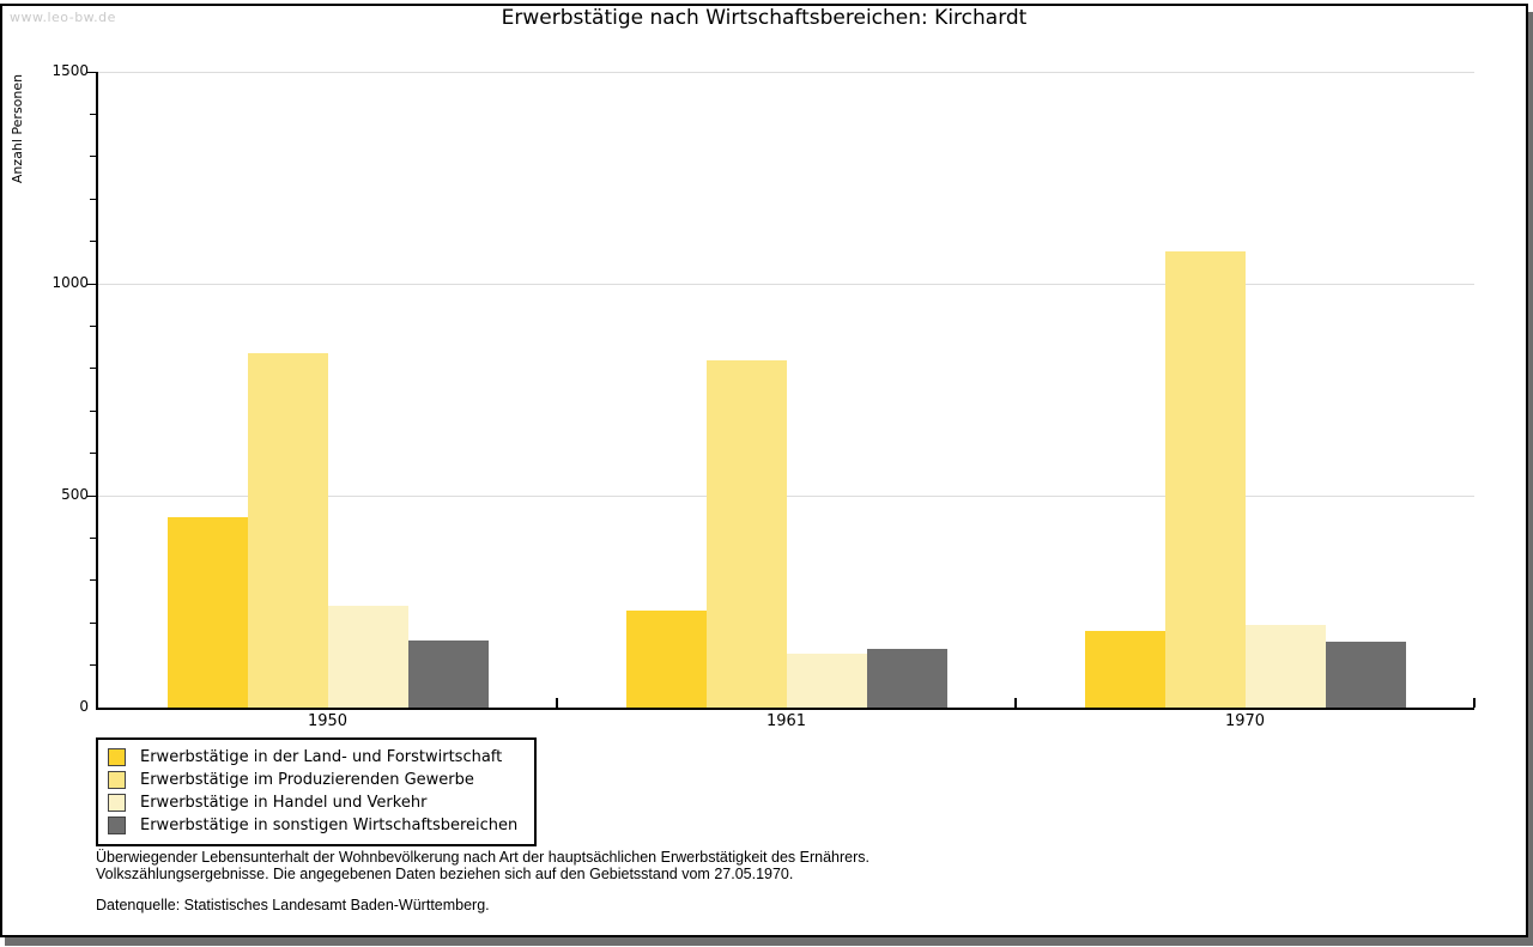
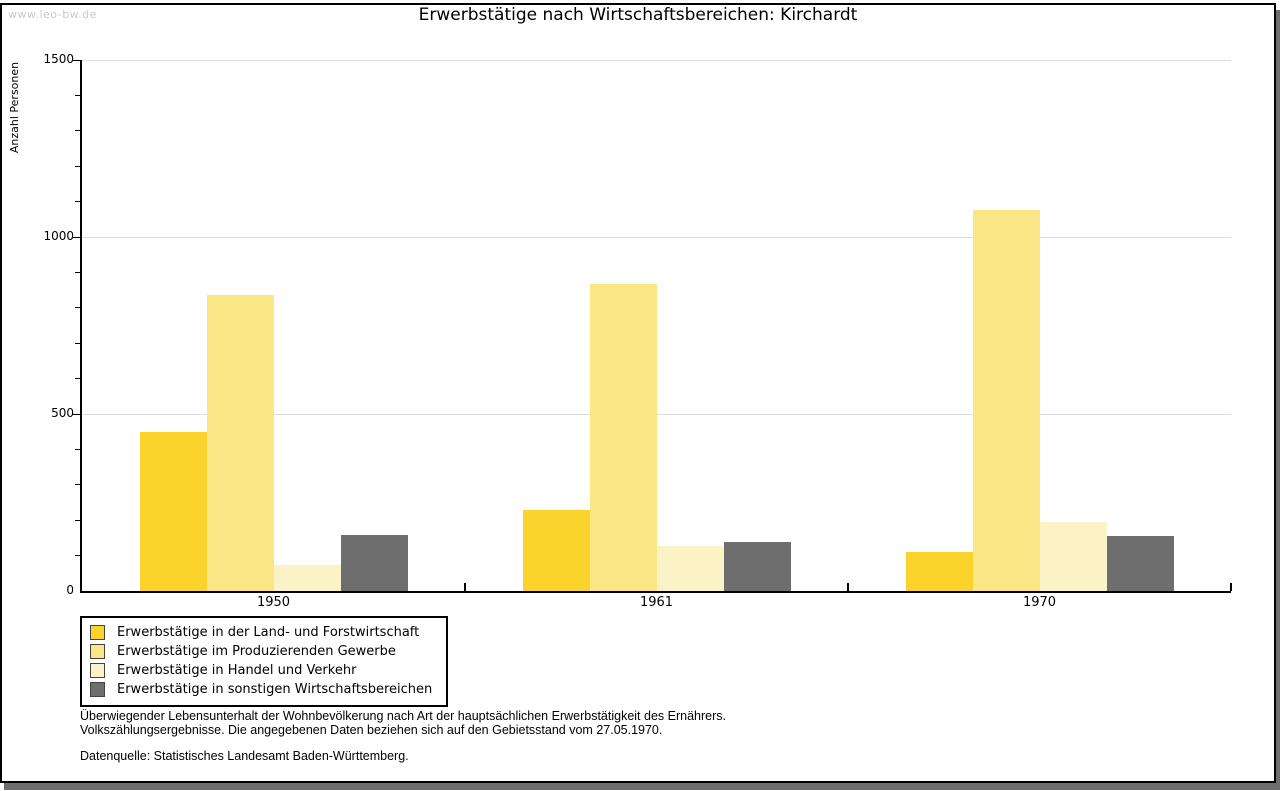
Erwerbstätige in Handel und Verkehr/1950: 240 -> 70
Erwerbstätige im Produzierenden Gewerbe/1961: 820 -> 870
Erwerbstätige in der Land- und Forstwirtschaft/1970: 180 -> 110
